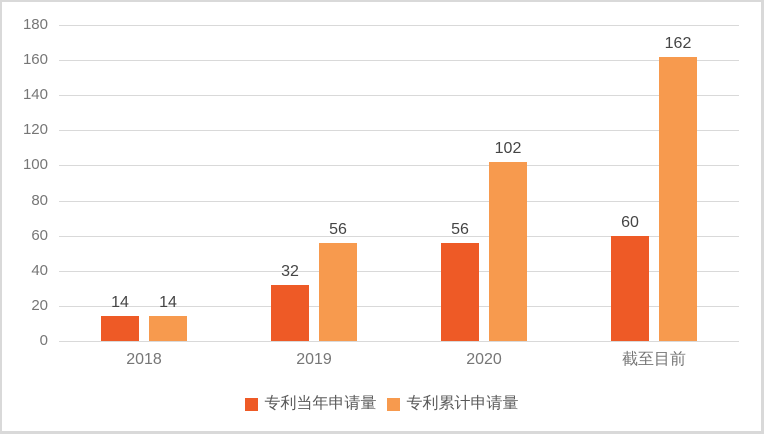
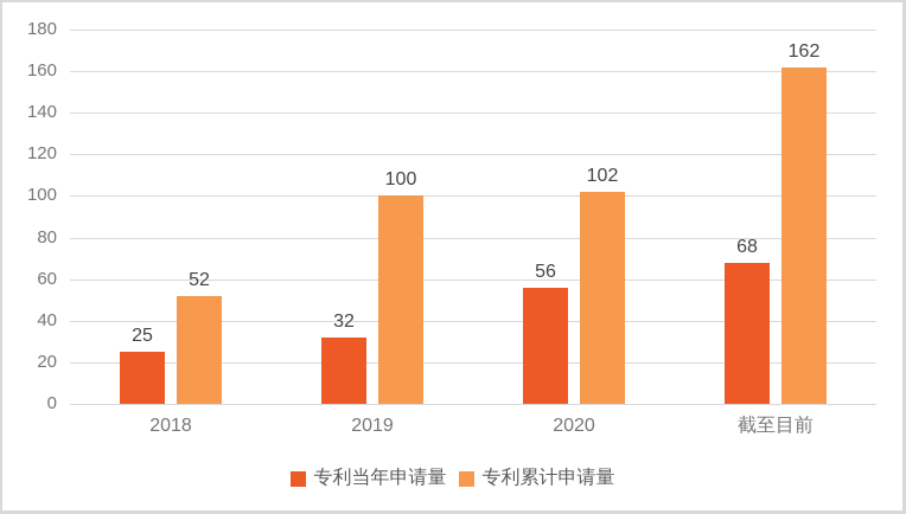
专利当年申请量/2018: 14 -> 25
专利累计申请量/2018: 14 -> 52
专利累计申请量/2019: 56 -> 100
专利当年申请量/截至目前: 60 -> 68
